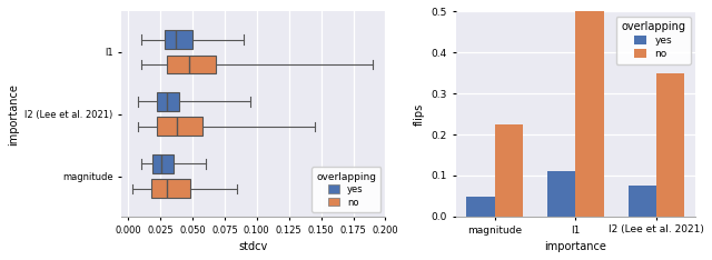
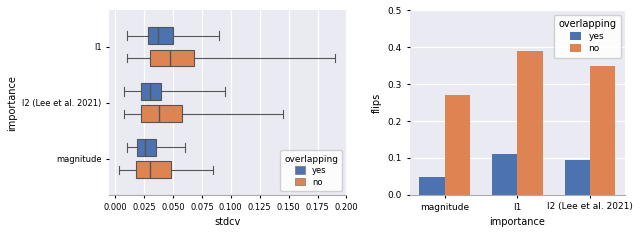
no/magnitude: 0.225 -> 0.270
no/l1: 0.500 -> 0.390
yes/l2 (Lee et al. 2021): 0.075 -> 0.095
